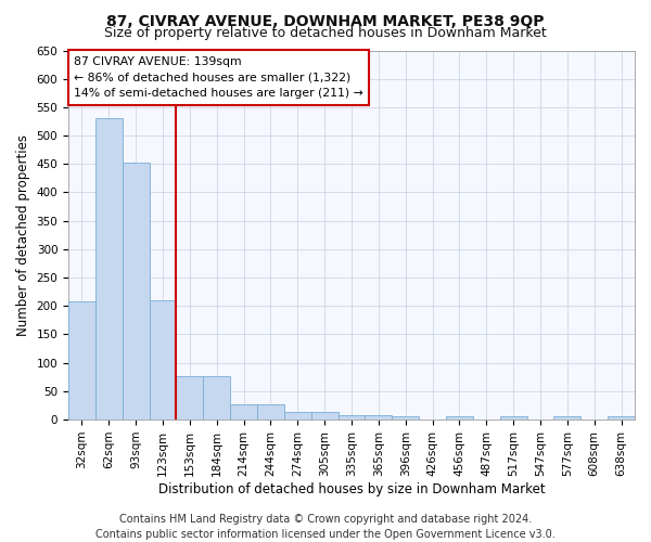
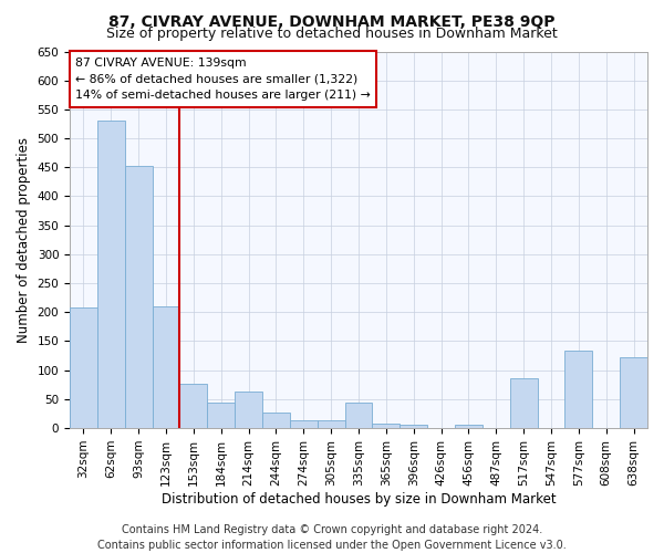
184sqm: 76 -> 44
214sqm: 26 -> 64
335sqm: 8 -> 44
517sqm: 5 -> 86
577sqm: 5 -> 134
638sqm: 5 -> 122
